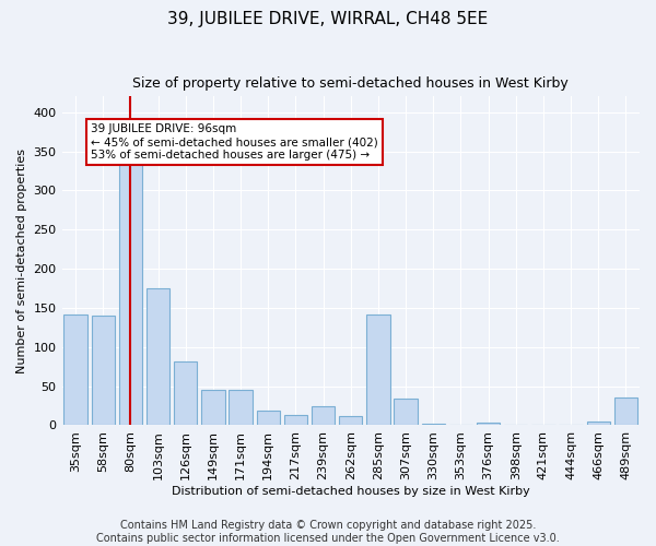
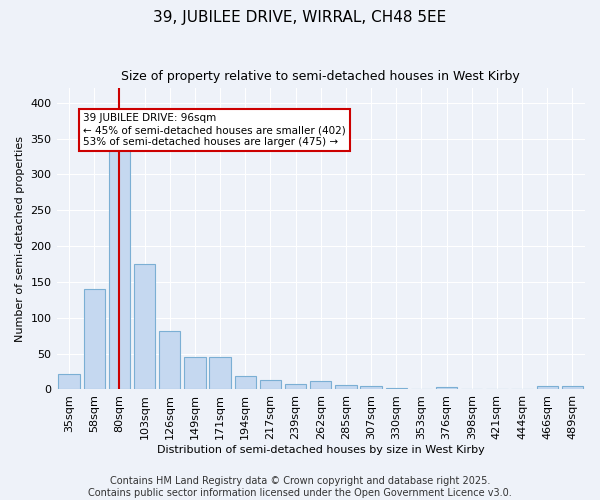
35sqm: 142 -> 22
239sqm: 24 -> 8
285sqm: 142 -> 6
307sqm: 34 -> 5
489sqm: 36 -> 5
